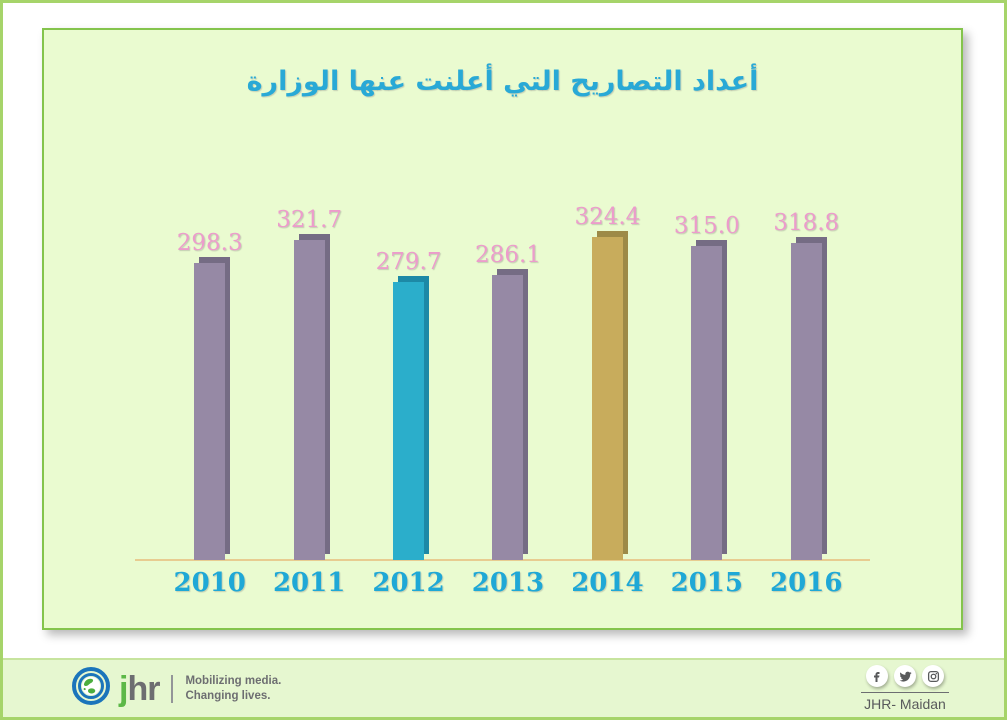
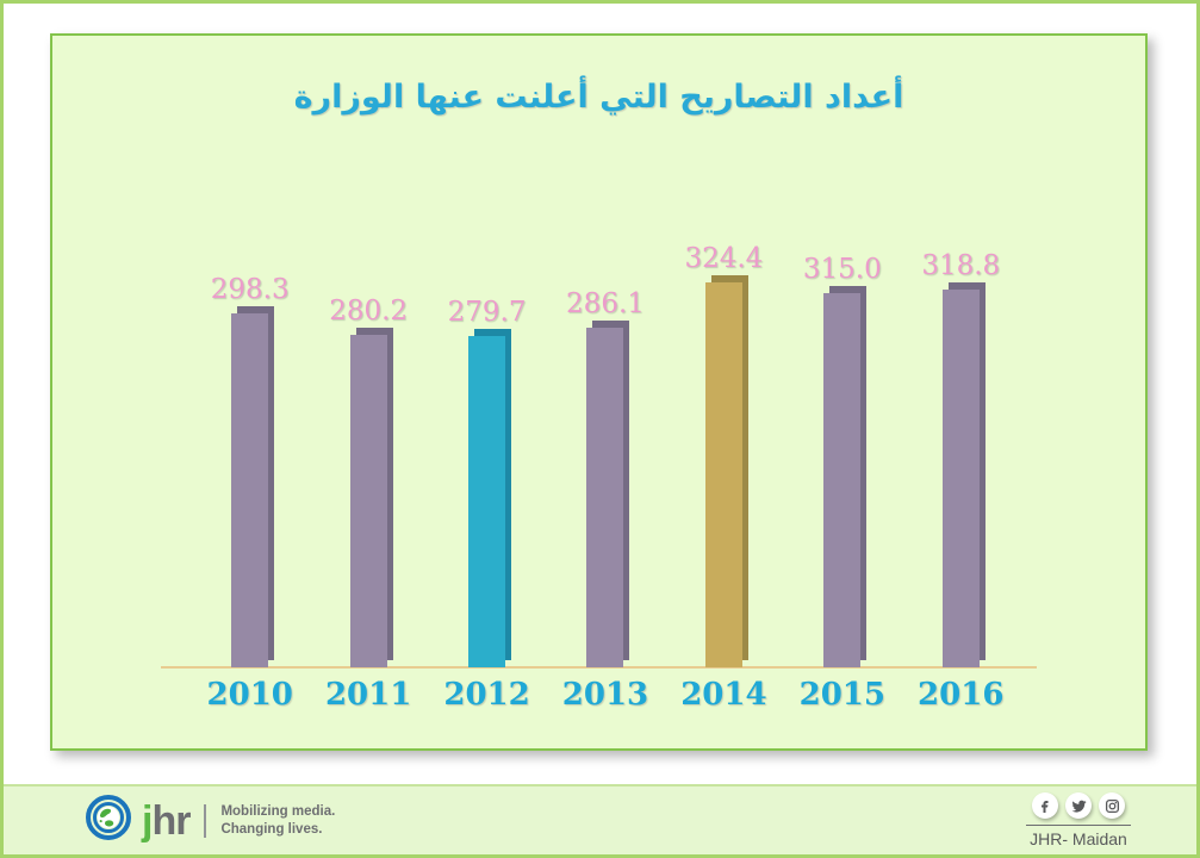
2011: 321.7 -> 280.2
